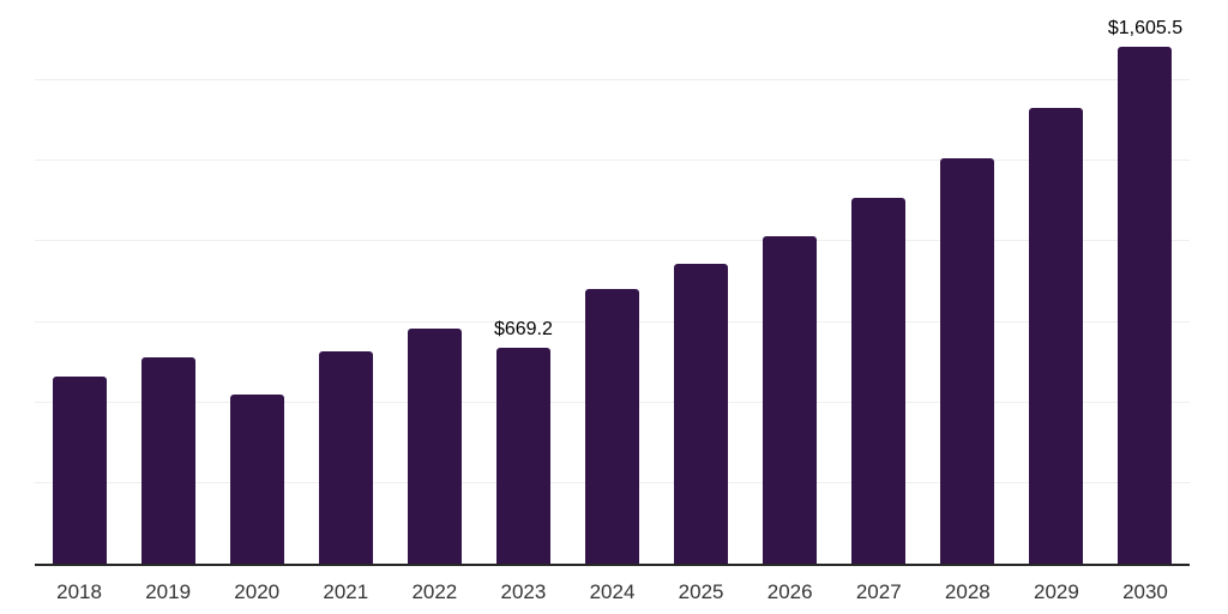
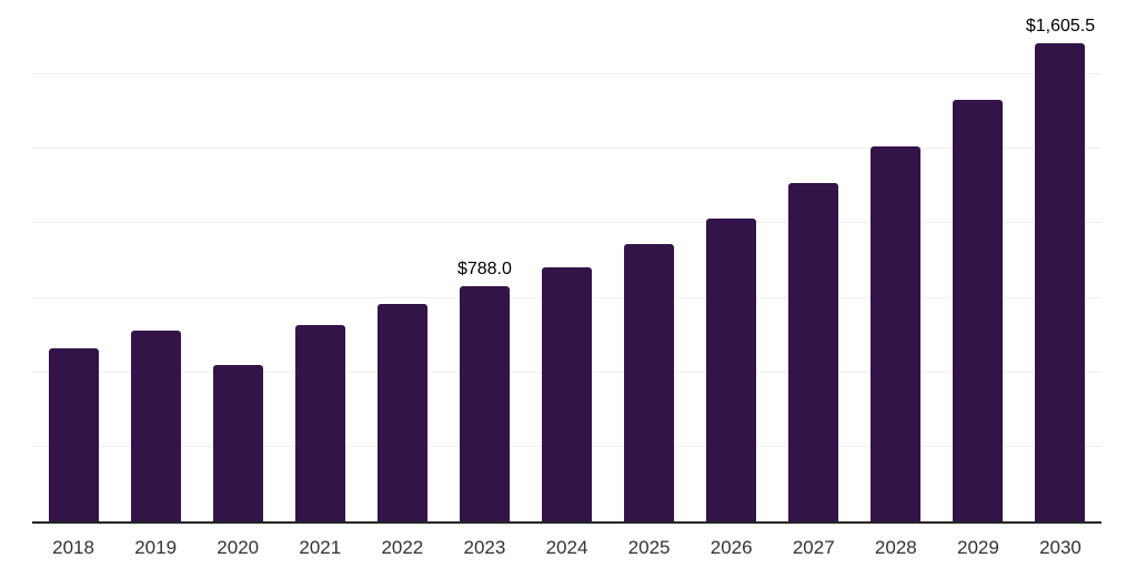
2023: $669.2 -> $788.0
